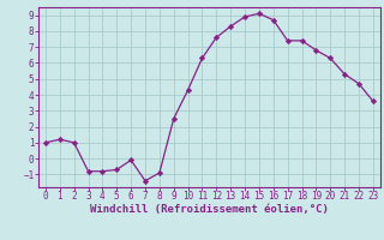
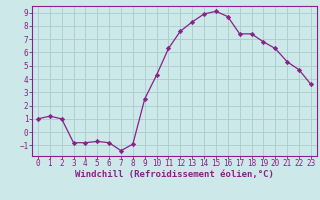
6: -0.1 -> -0.8
